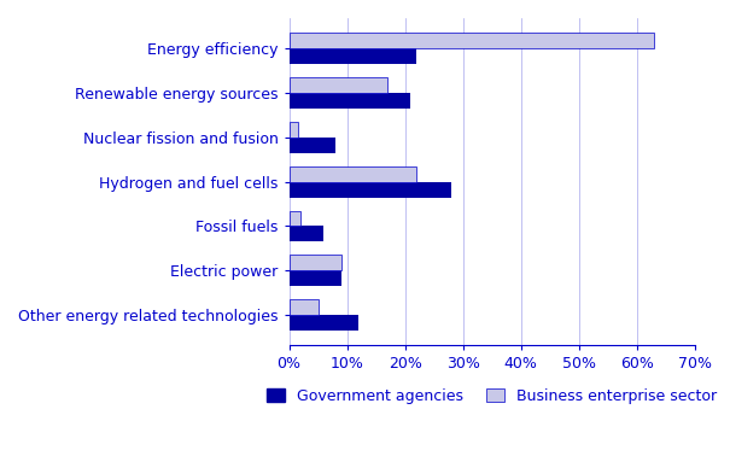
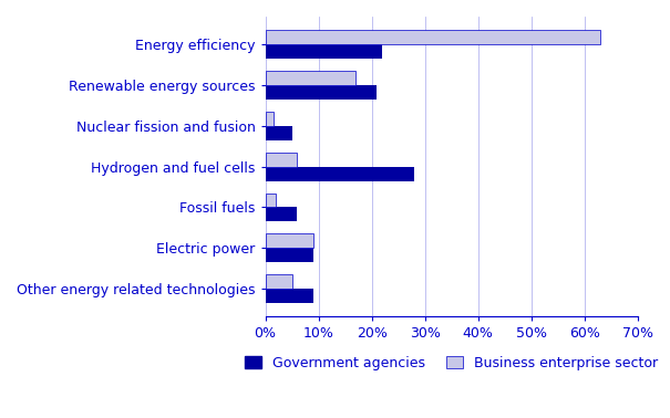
Government agencies/Nuclear fission and fusion: 8% -> 5%
Business enterprise sector/Hydrogen and fuel cells: 22.0% -> 6.0%
Government agencies/Other energy related technologies: 12% -> 9%
